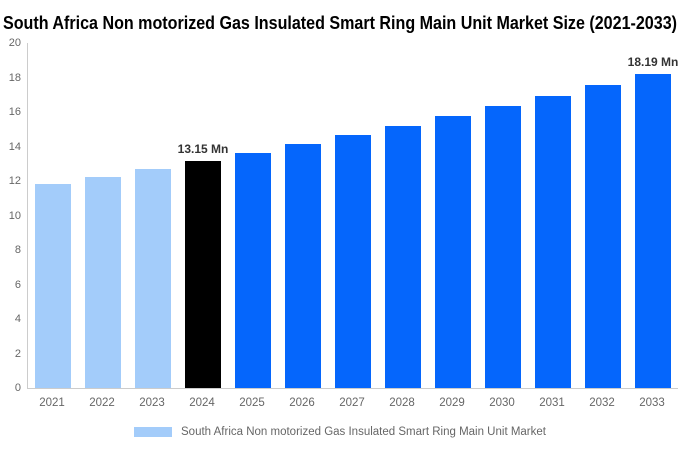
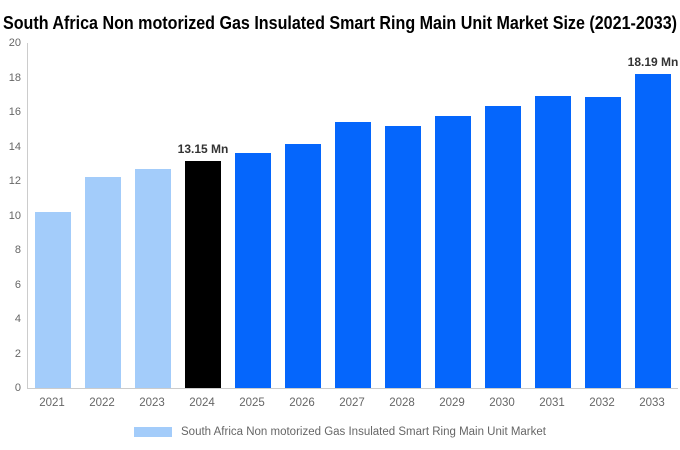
2021: 11.8 -> 10.2
2027: 14.7 -> 15.4
2032: 17.6 -> 16.9
